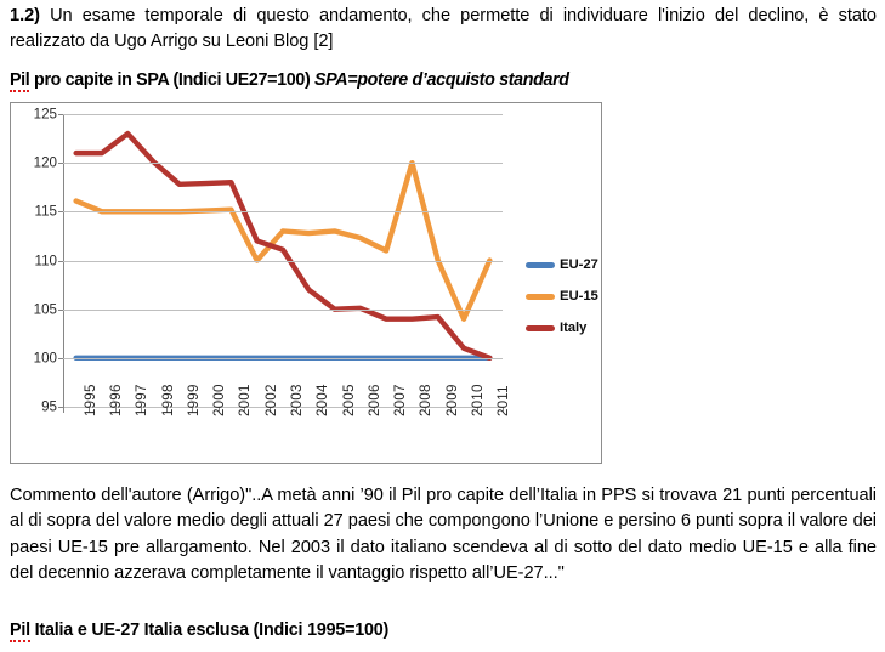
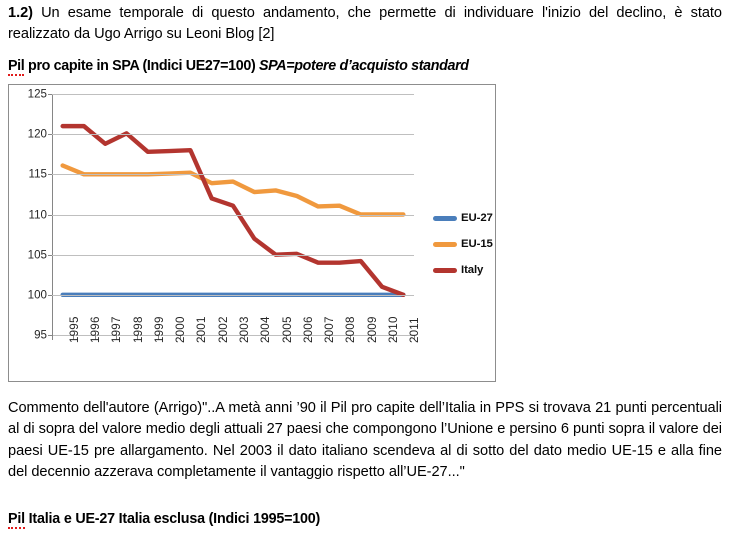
Italy/1997: 123 -> 119
EU-15/2002: 110 -> 114
EU-15/2003: 113 -> 114
EU-15/2008: 120 -> 111
EU-15/2010: 104 -> 110
